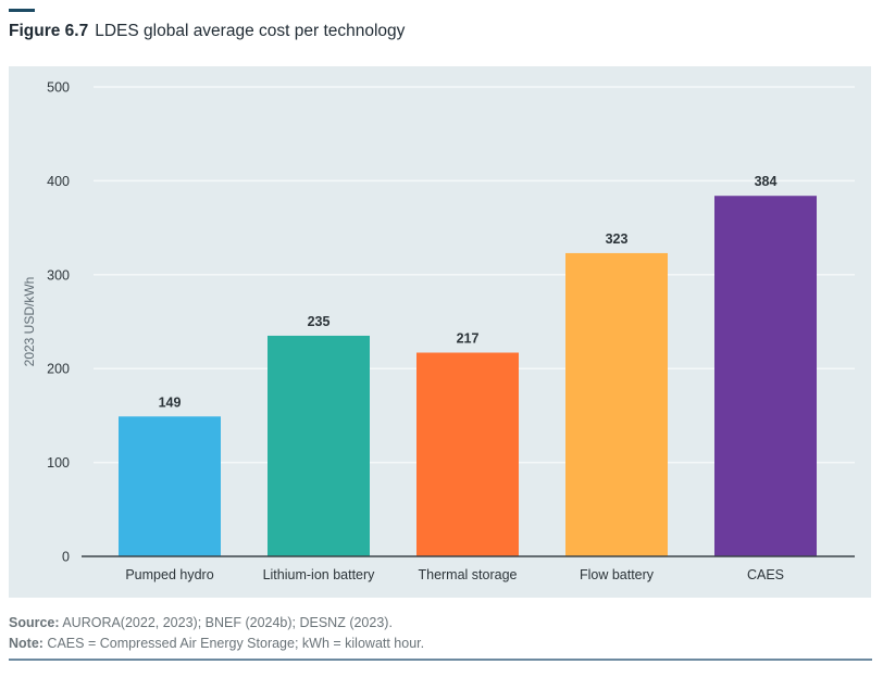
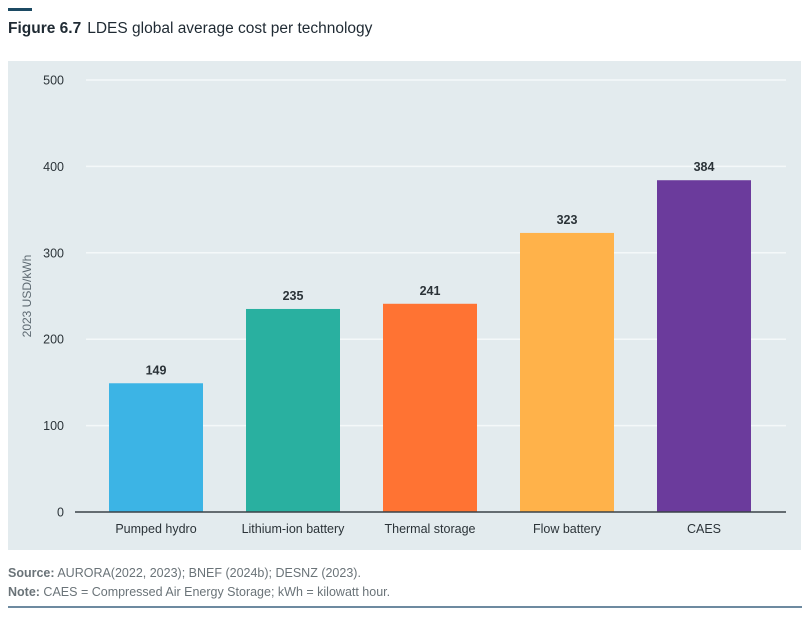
Thermal storage: 217 -> 241
